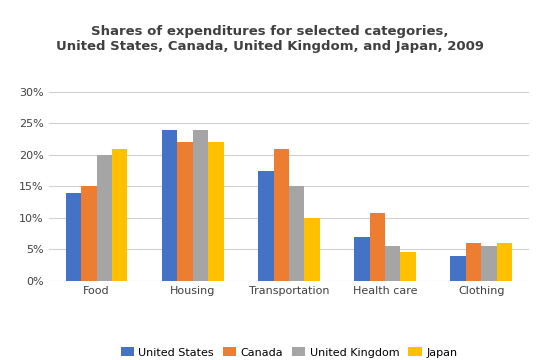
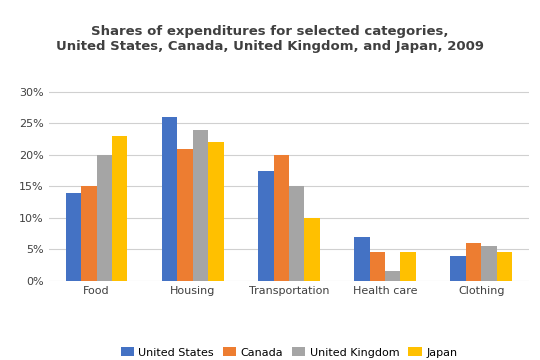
Japan/Food: 21.0% -> 23.0%
United States/Housing: 24.0% -> 26.0%
Canada/Housing: 22.0% -> 21.0%
Canada/Transportation: 21.0% -> 20.0%
Canada/Health care: 10.8% -> 4.5%
United Kingdom/Health care: 5.6% -> 1.5%
Japan/Clothing: 6.0% -> 4.5%
